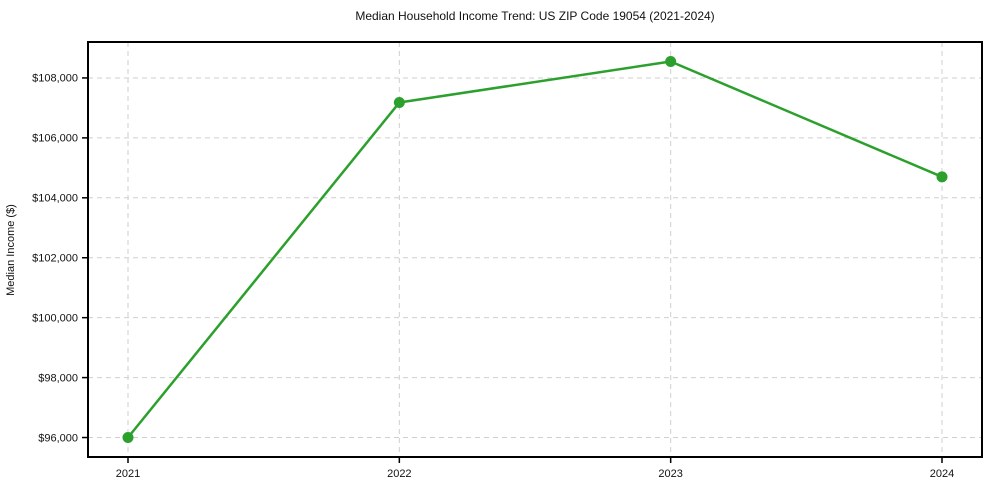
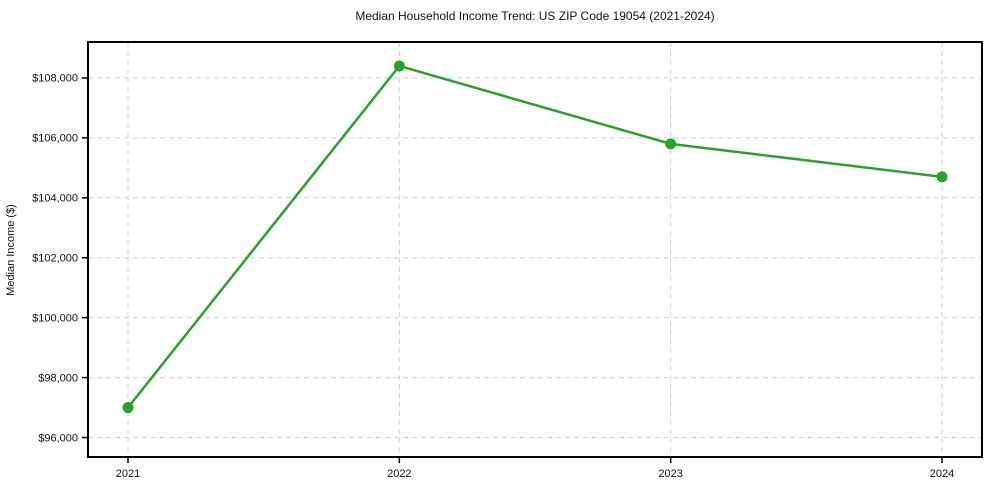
2021: $96000 -> $97000
2022: $107200 -> $108400
2023: $108600 -> $105800
